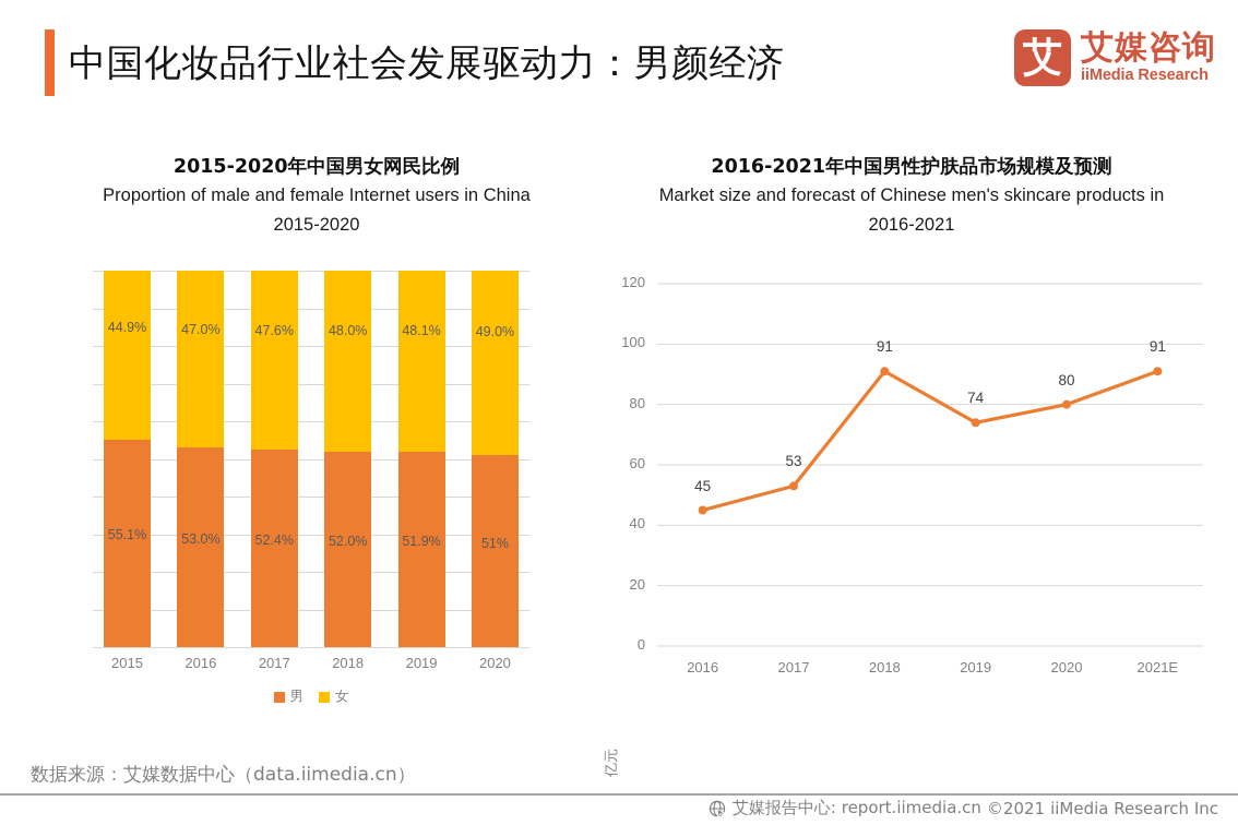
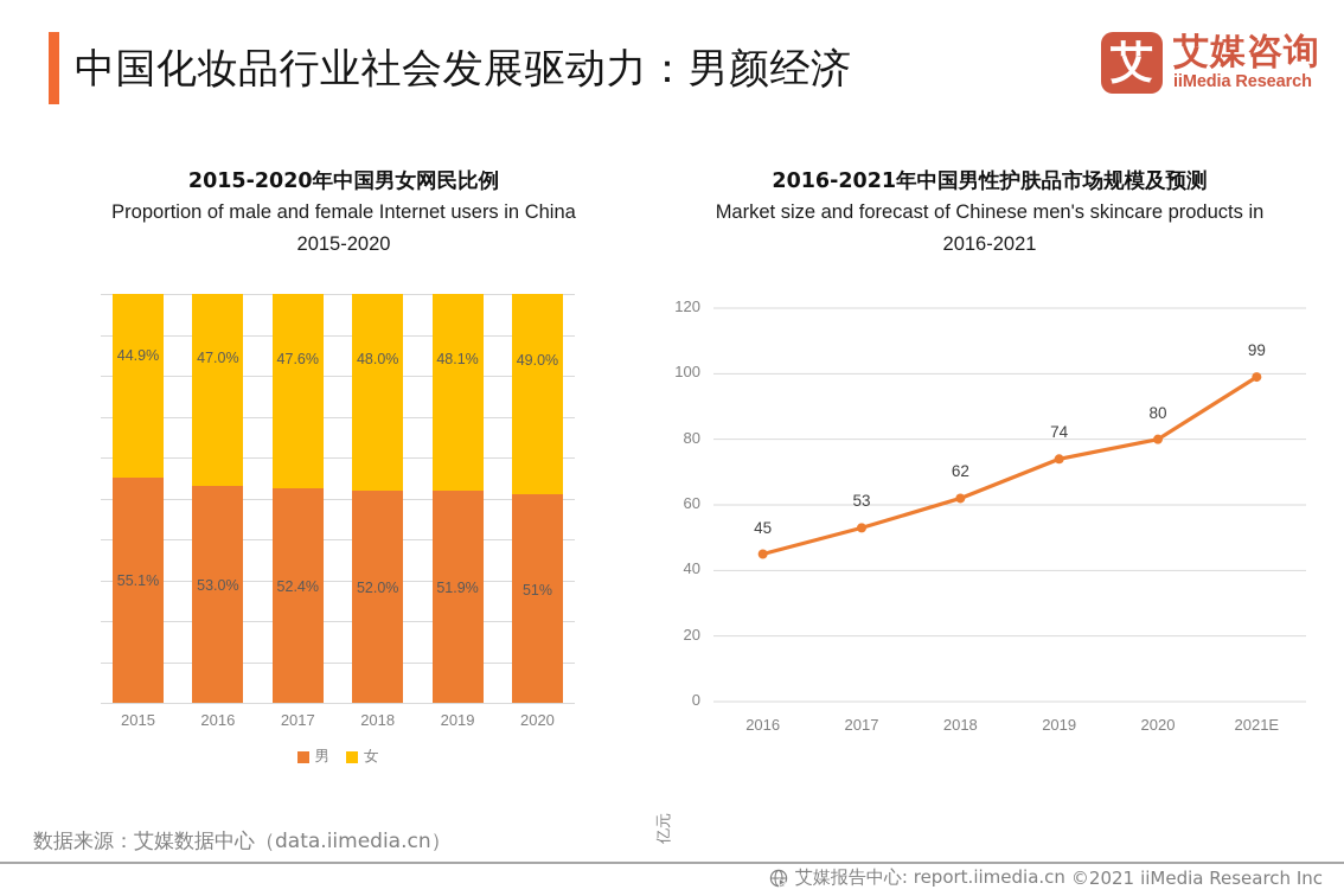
2016-2021年中国男性护肤品市场规模及预测/2018: 91 -> 62
2016-2021年中国男性护肤品市场规模及预测/2021E: 91 -> 99
